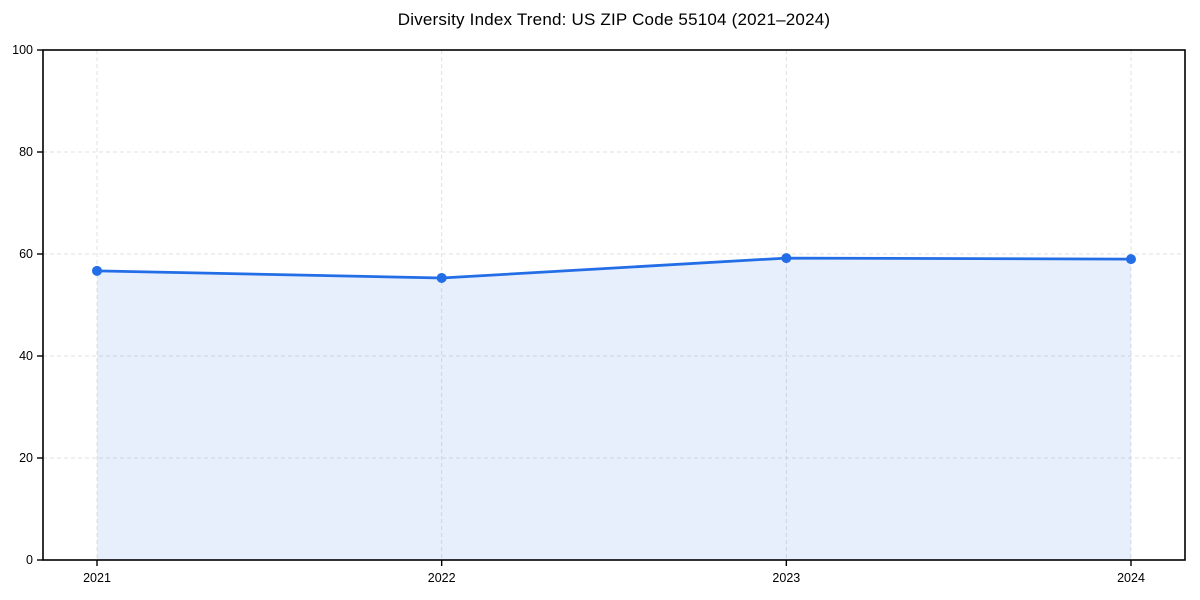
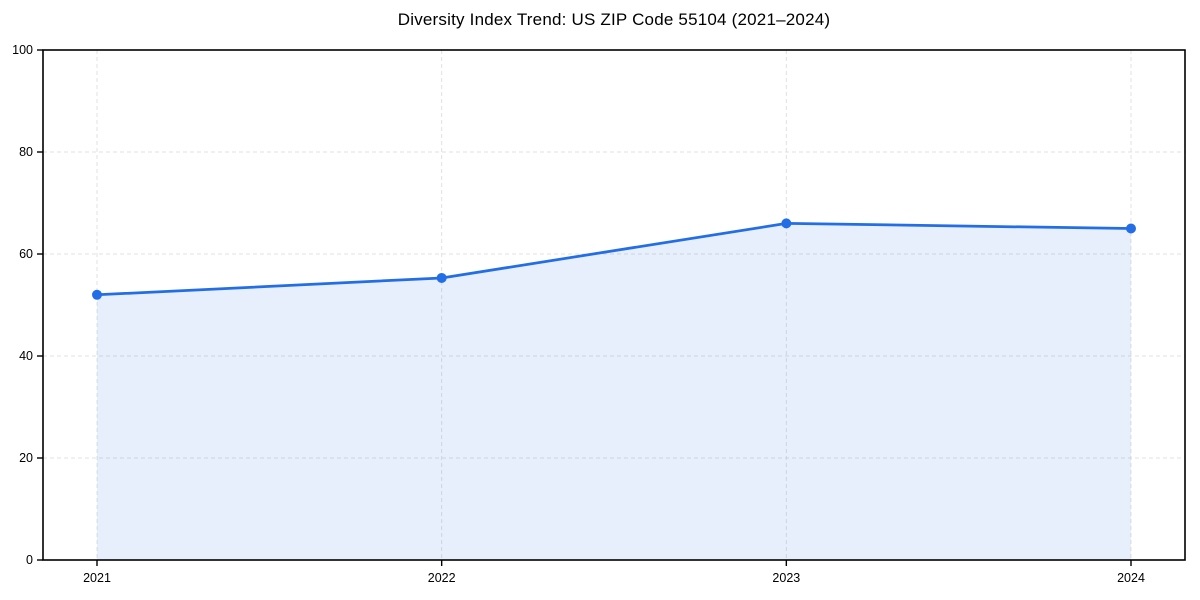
2021: 57 -> 52
2023: 59 -> 66
2024: 59 -> 65
